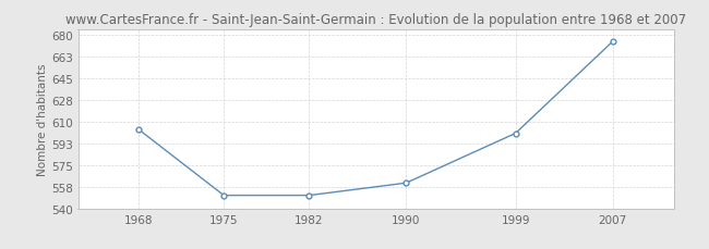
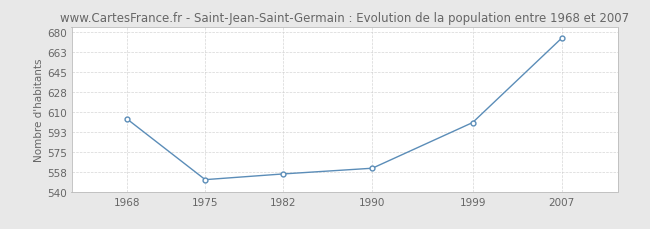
1982: 551 -> 556
